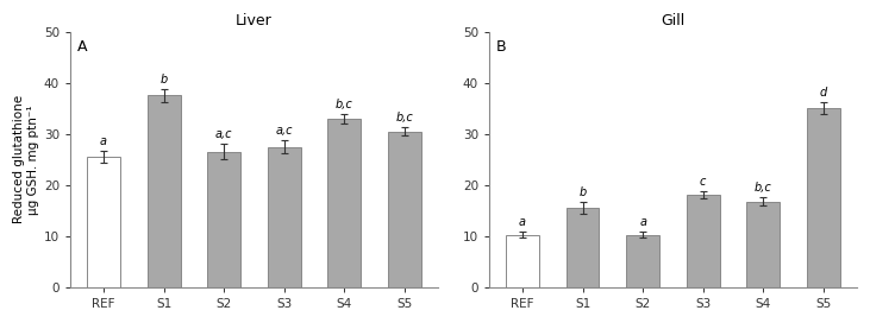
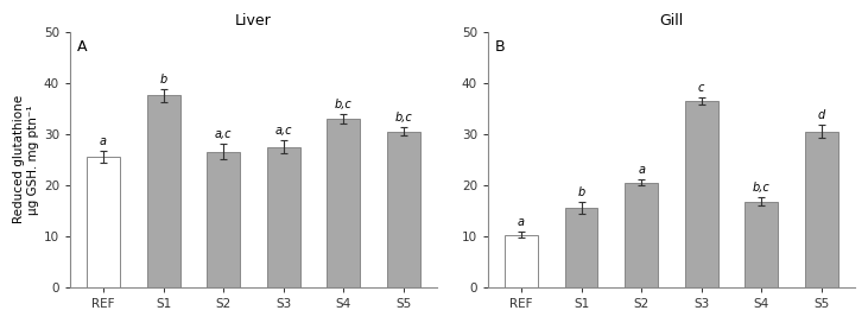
Gill/S2: 10.3 -> 20.5
Gill/S3: 18.0 -> 36.5
Gill/S5: 35.0 -> 30.5
